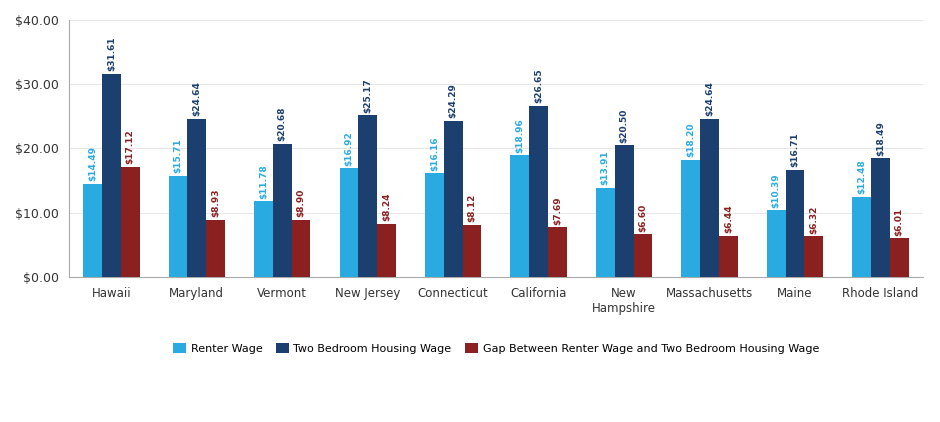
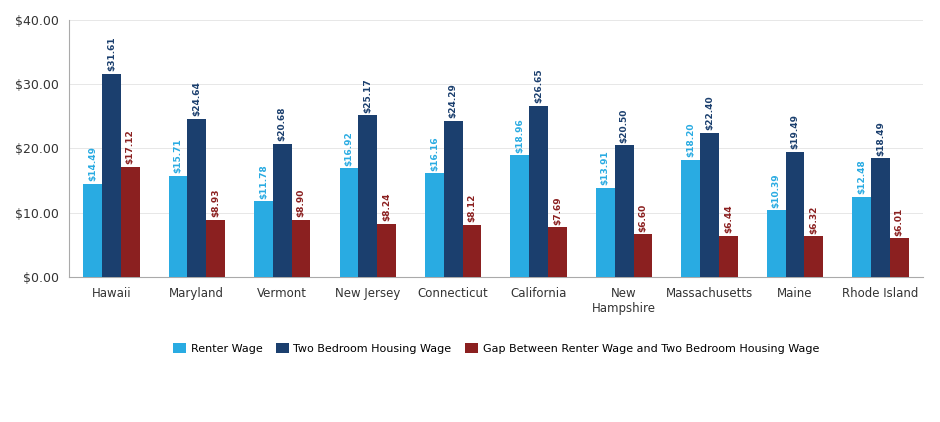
Two Bedroom Housing Wage/Massachusetts: $24.64 -> $22.40
Two Bedroom Housing Wage/Maine: $16.71 -> $19.49
